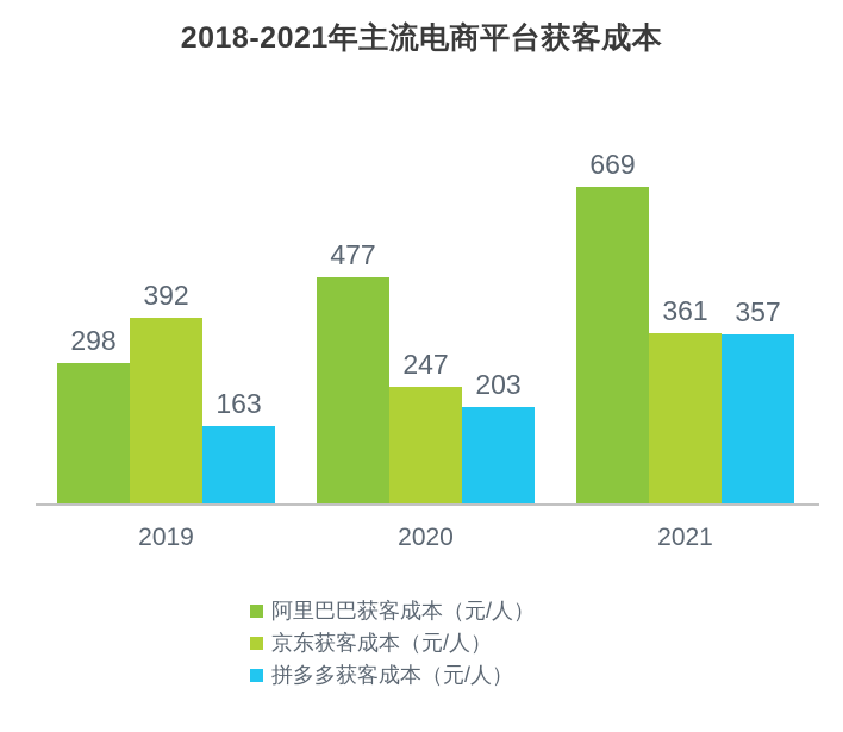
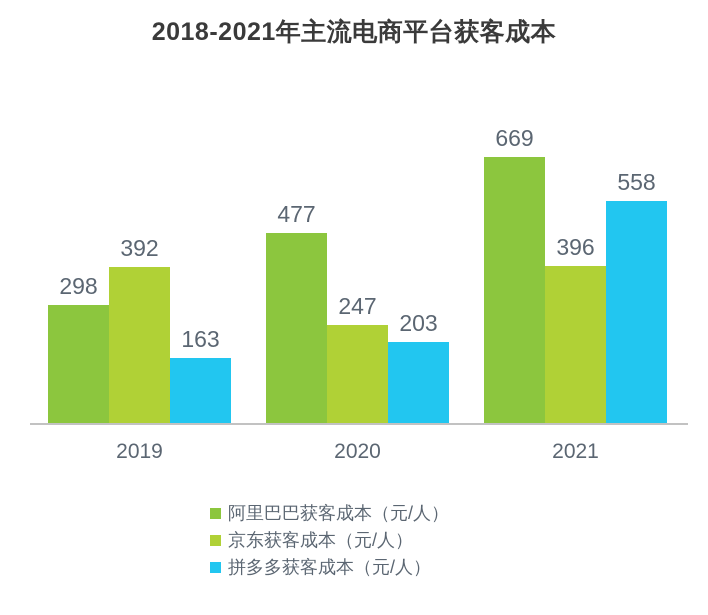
京东获客成本（元/人）/2021: 361 -> 396
拼多多获客成本（元/人）/2021: 357 -> 558
